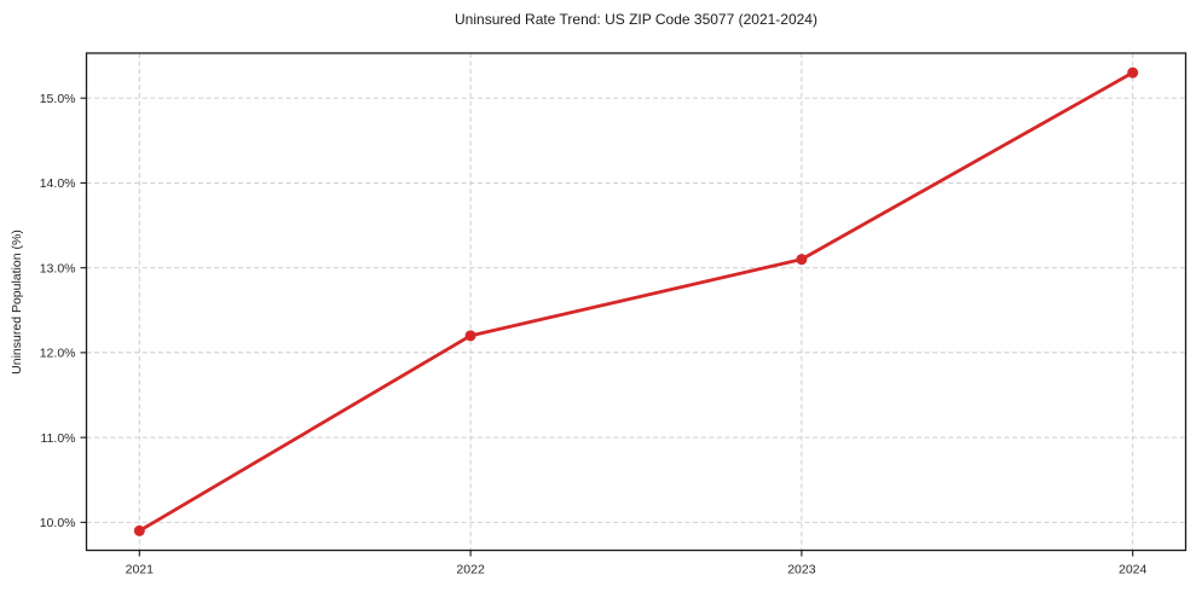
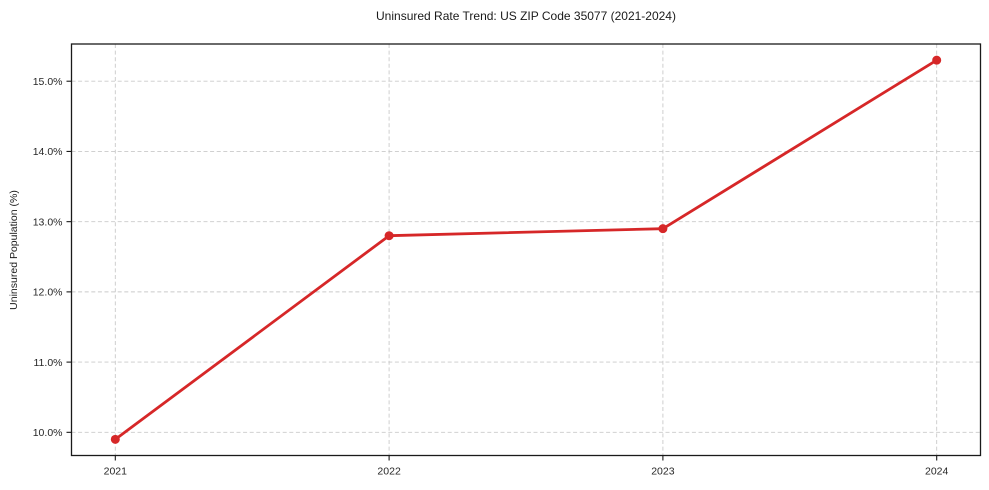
2022: 12.2% -> 12.8%
2023: 13.1% -> 12.9%
